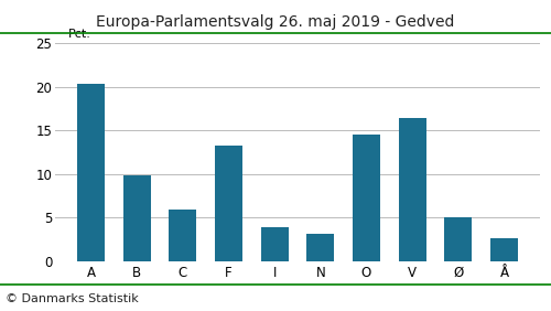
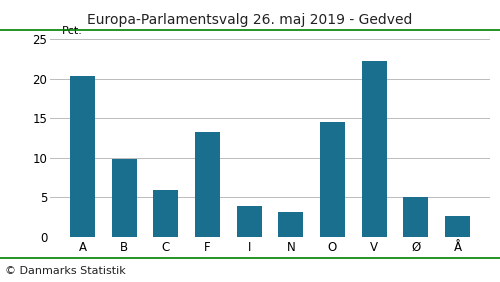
V: 16.4 -> 22.3
